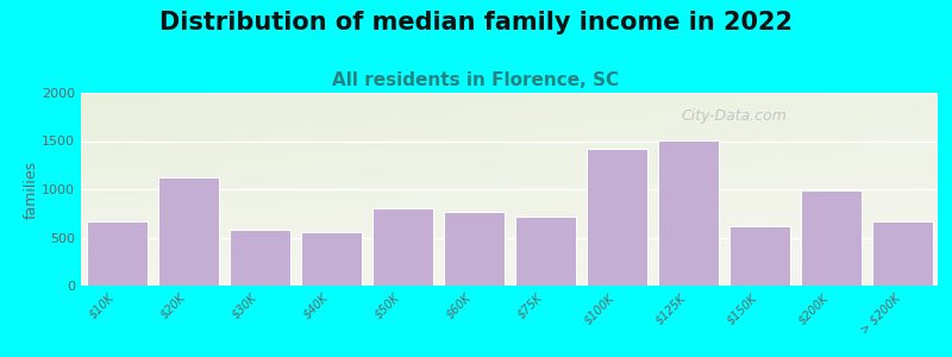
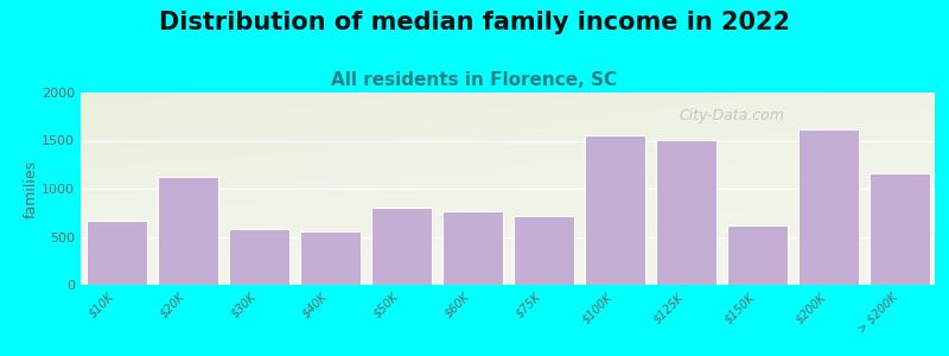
$100K: 1420 -> 1560
$200K: 990 -> 1620
> $200K: 670 -> 1160
